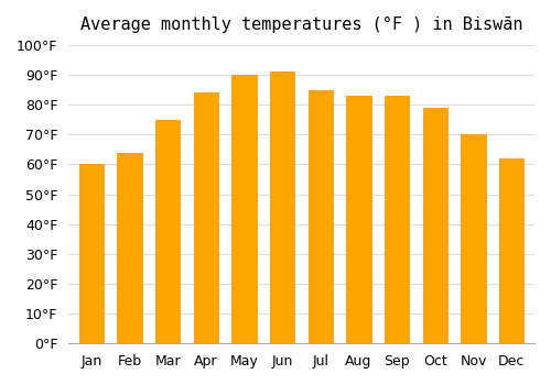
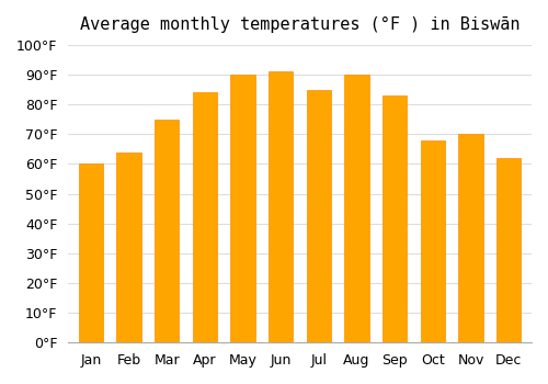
Aug: 83°F -> 90°F
Oct: 79°F -> 68°F
